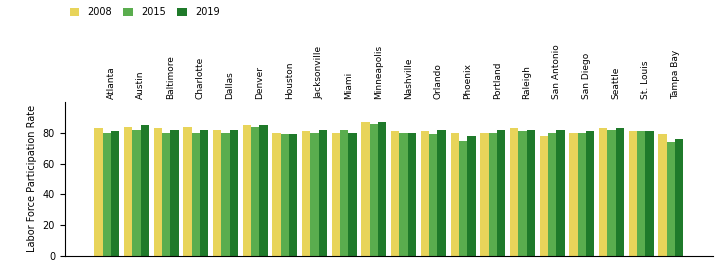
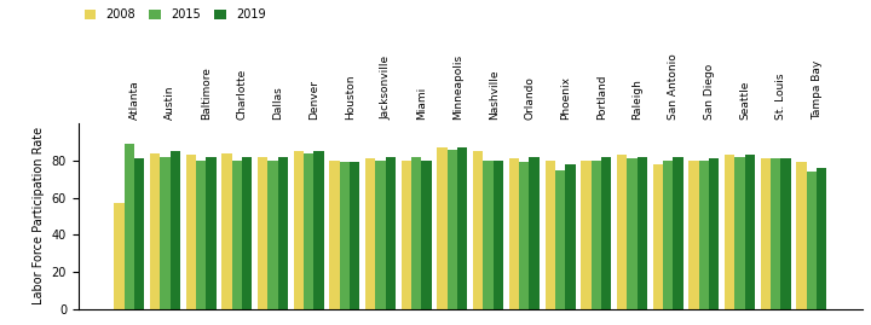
2008/Atlanta: 83 -> 57
2015/Atlanta: 80 -> 89
2008/Nashville: 81 -> 85
